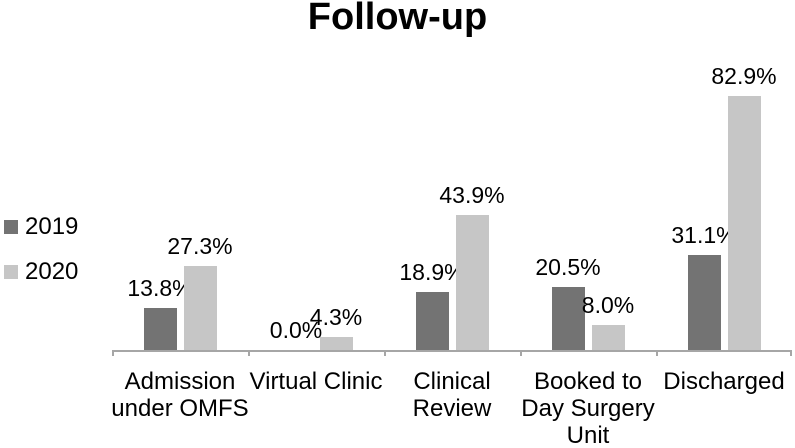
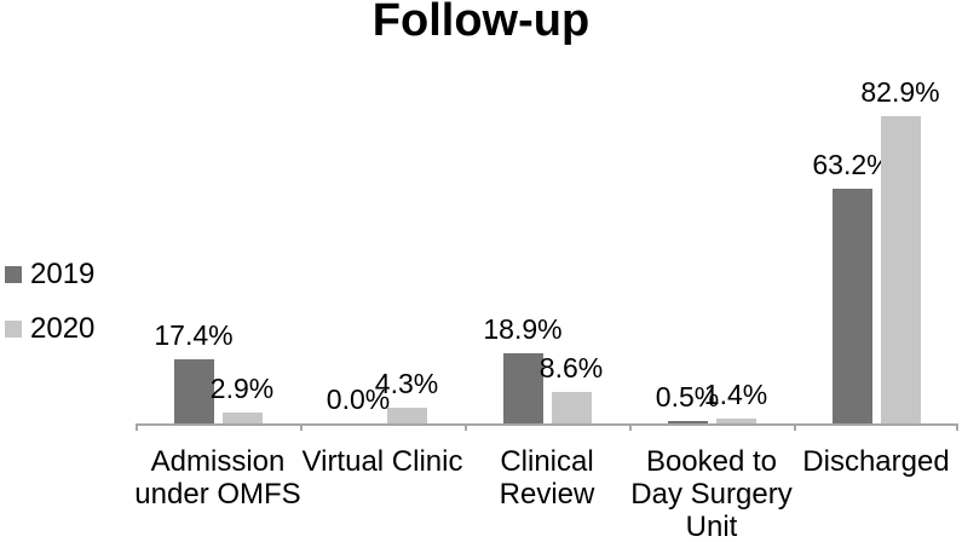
2019/Admission under OMFS: 13.8% -> 17.4%
2020/Admission under OMFS: 27.3% -> 2.9%
2020/Clinical Review: 43.9% -> 8.6%
2019/Booked to Day Surgery Unit: 20.5% -> 0.5%
2020/Booked to Day Surgery Unit: 8.0% -> 1.4%
2019/Discharged: 31.1% -> 63.2%
